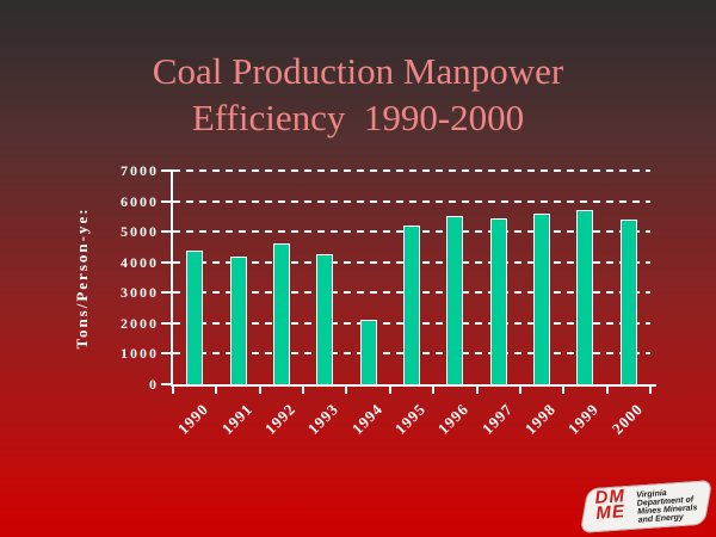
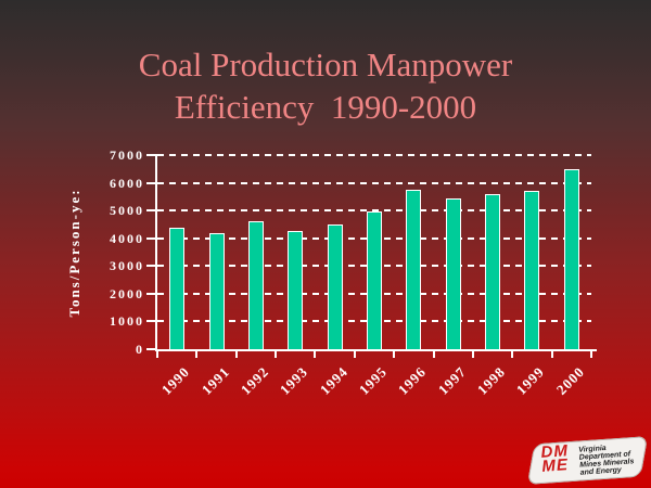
1994: 2100 -> 4500
1995: 5200 -> 5000
1996: 5500 -> 5800
2000: 5400 -> 6500
